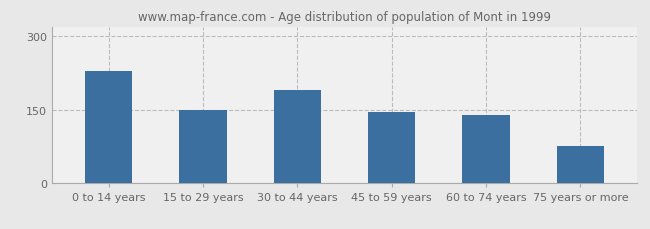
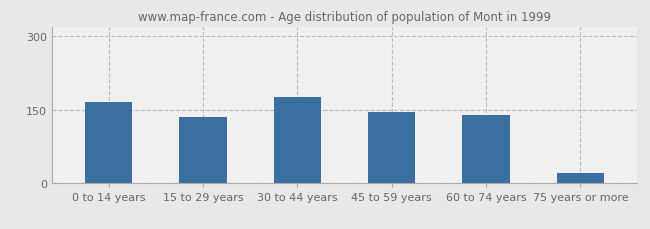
0 to 14 years: 230 -> 165
15 to 29 years: 150 -> 136
30 to 44 years: 190 -> 176
75 years or more: 75 -> 20
